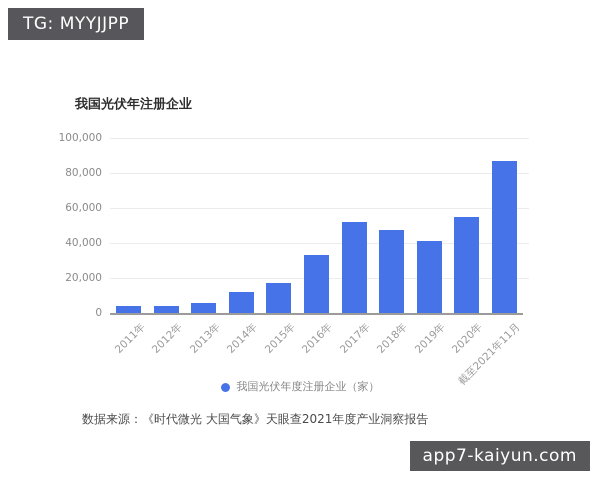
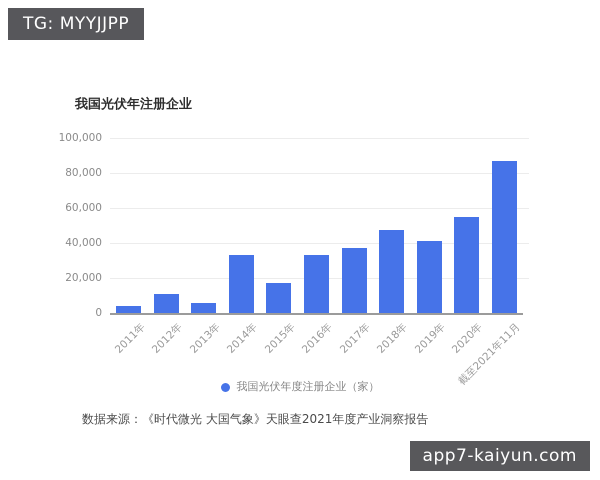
2012年: 4000 -> 11000
2014年: 12000 -> 33000
2017年: 52000 -> 37000
